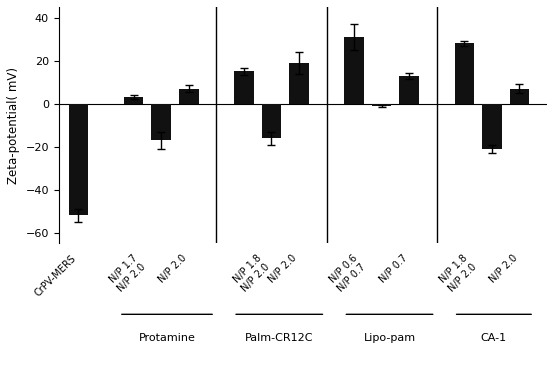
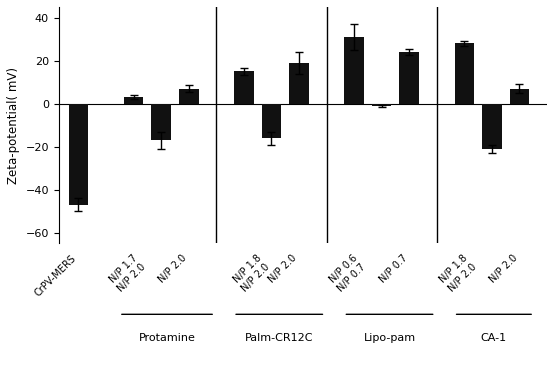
CrPV-MERS: -52 -> -47
N/P 0.7: 13 -> 24
